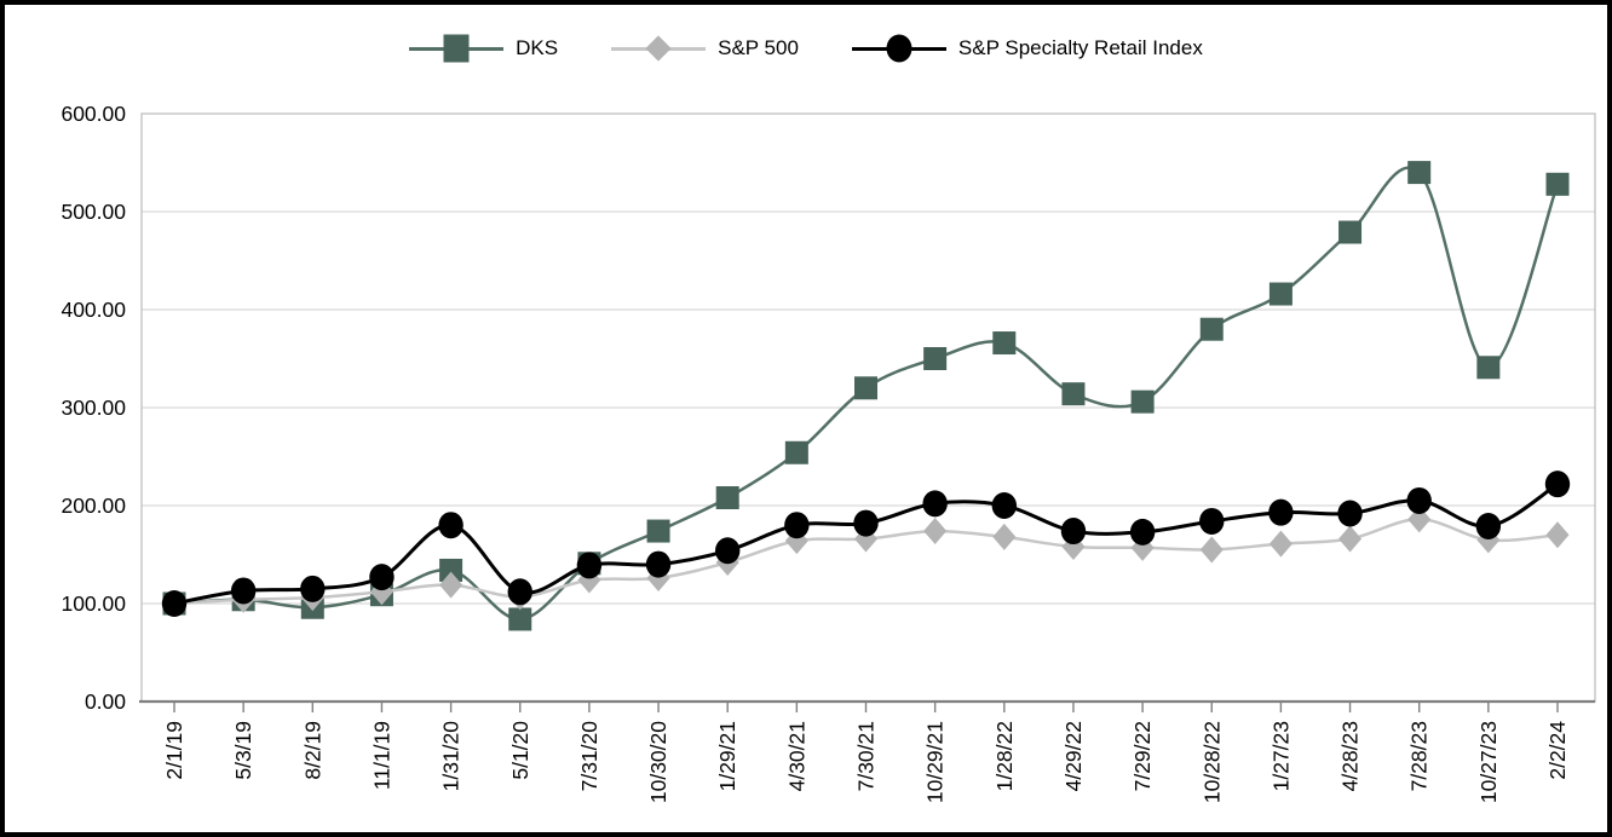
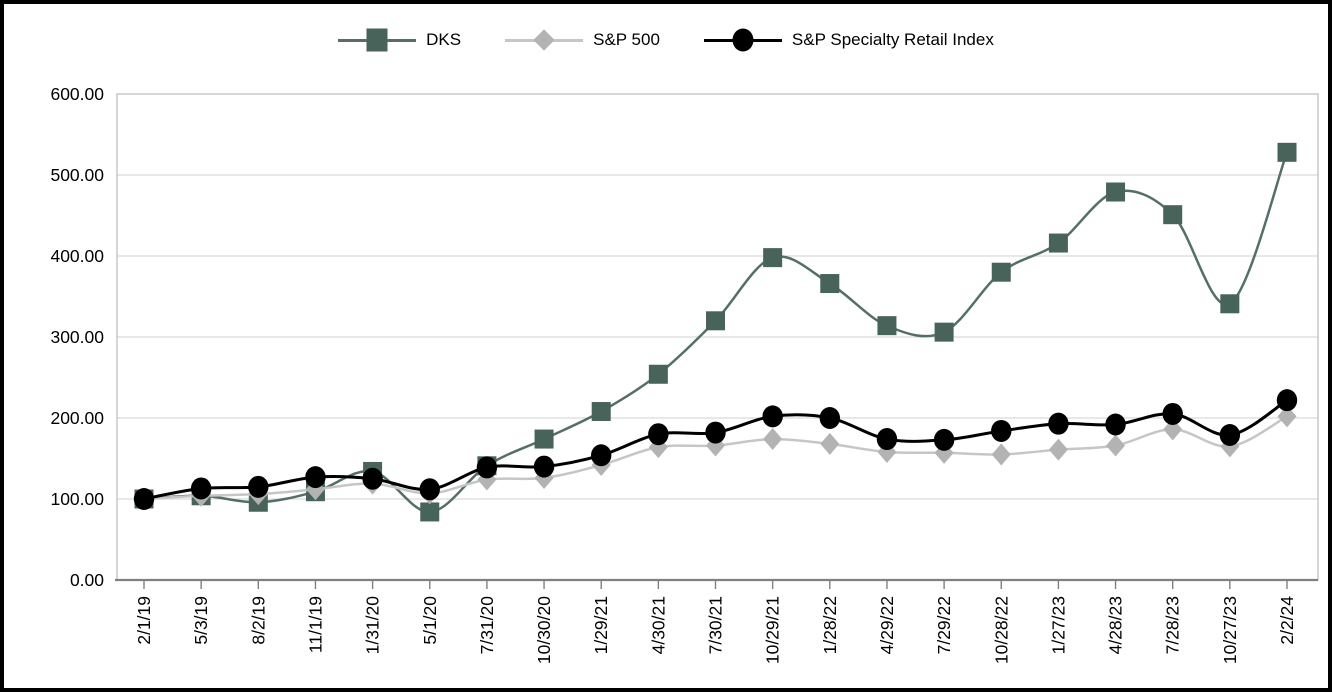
S&P Specialty Retail Index/1/31/20: 180 -> 120
DKS/10/29/21: 350 -> 400
DKS/7/28/23: 540 -> 450
S&P 500/2/2/24: 170 -> 200
